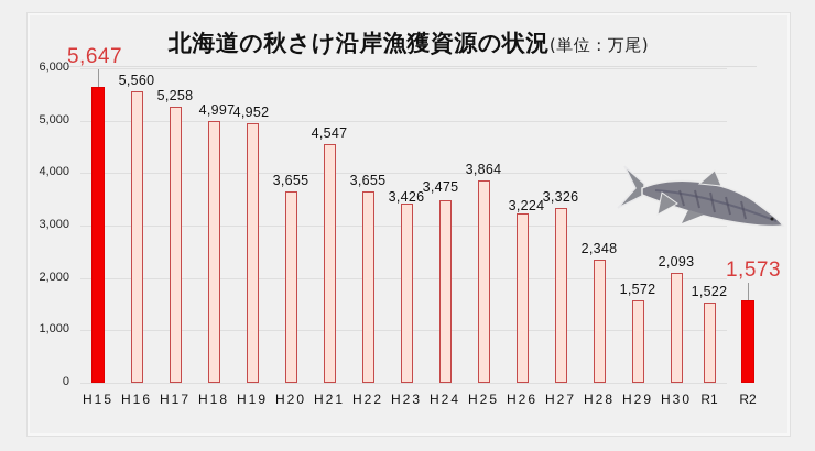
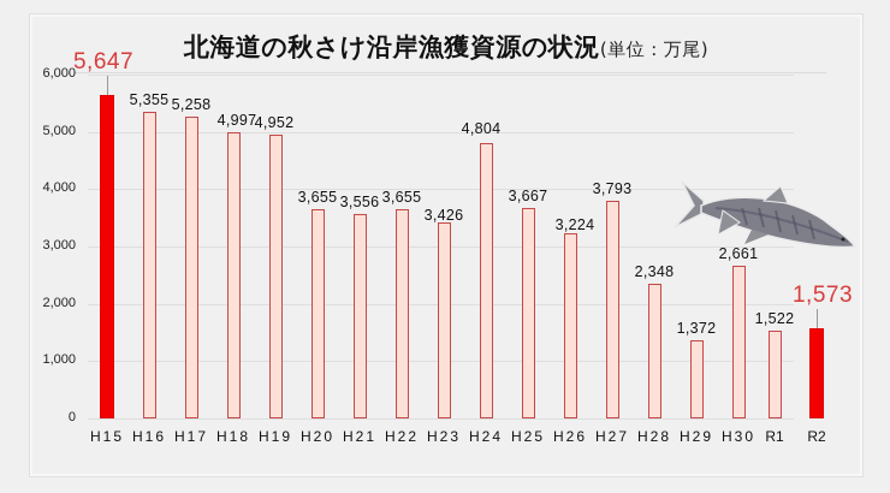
H16: 5,560 -> 5,355
H21: 4,547 -> 3,556
H24: 3,475 -> 4,804
H25: 3,864 -> 3,667
H27: 3,326 -> 3,793
H29: 1,572 -> 1,372
H30: 2,093 -> 2,661
